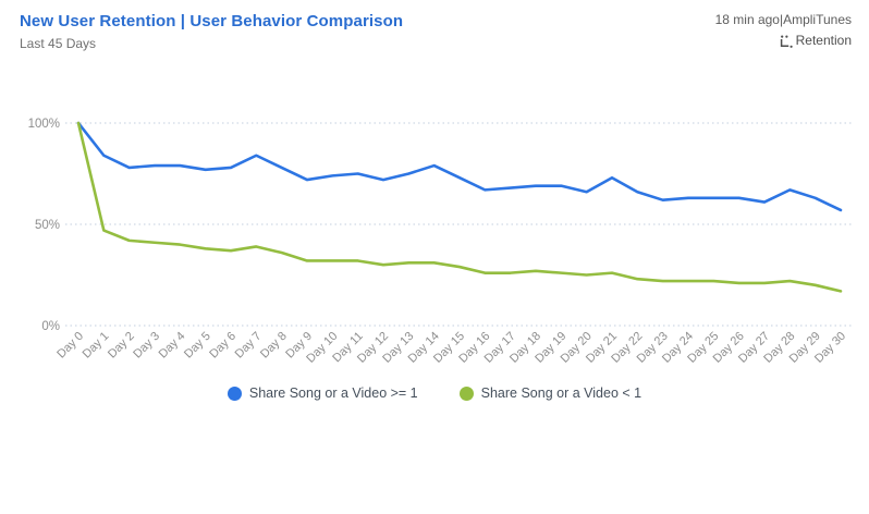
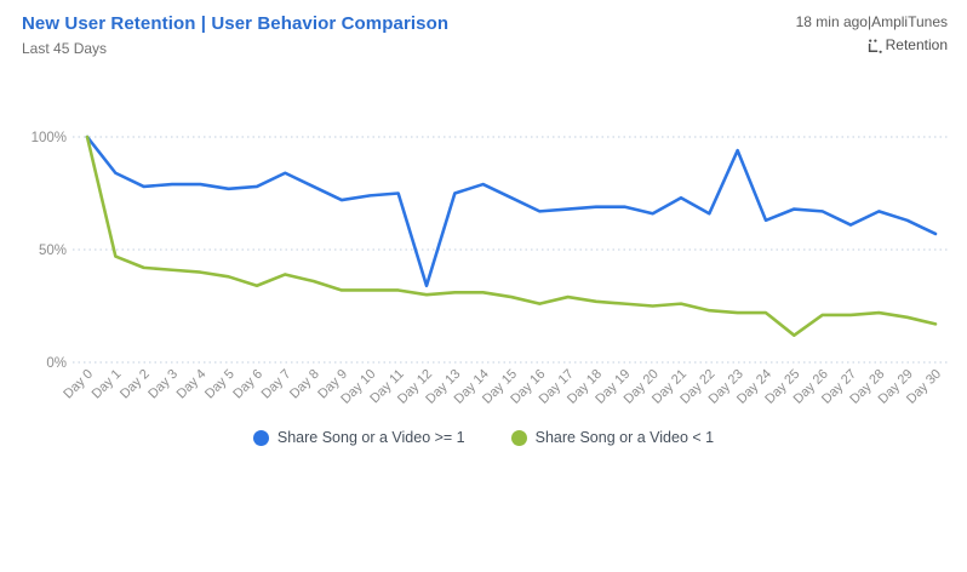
Share Song or a Video < 1/Day 6: 37% -> 34%
Share Song or a Video >= 1/Day 12: 72% -> 34%
Share Song or a Video < 1/Day 17: 26% -> 29%
Share Song or a Video >= 1/Day 23: 62% -> 94%
Share Song or a Video >= 1/Day 25: 63% -> 68%
Share Song or a Video < 1/Day 25: 22% -> 12%
Share Song or a Video >= 1/Day 26: 63% -> 67%
